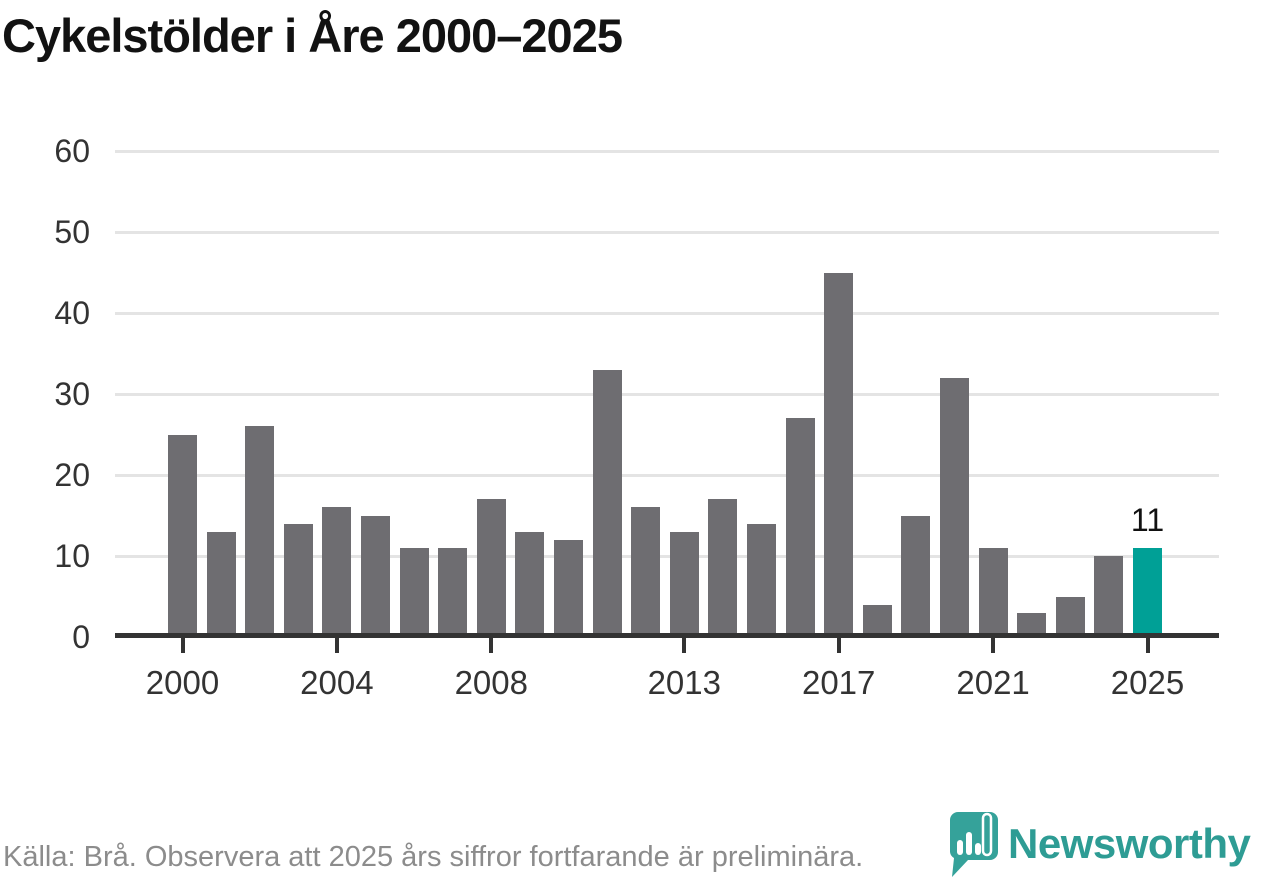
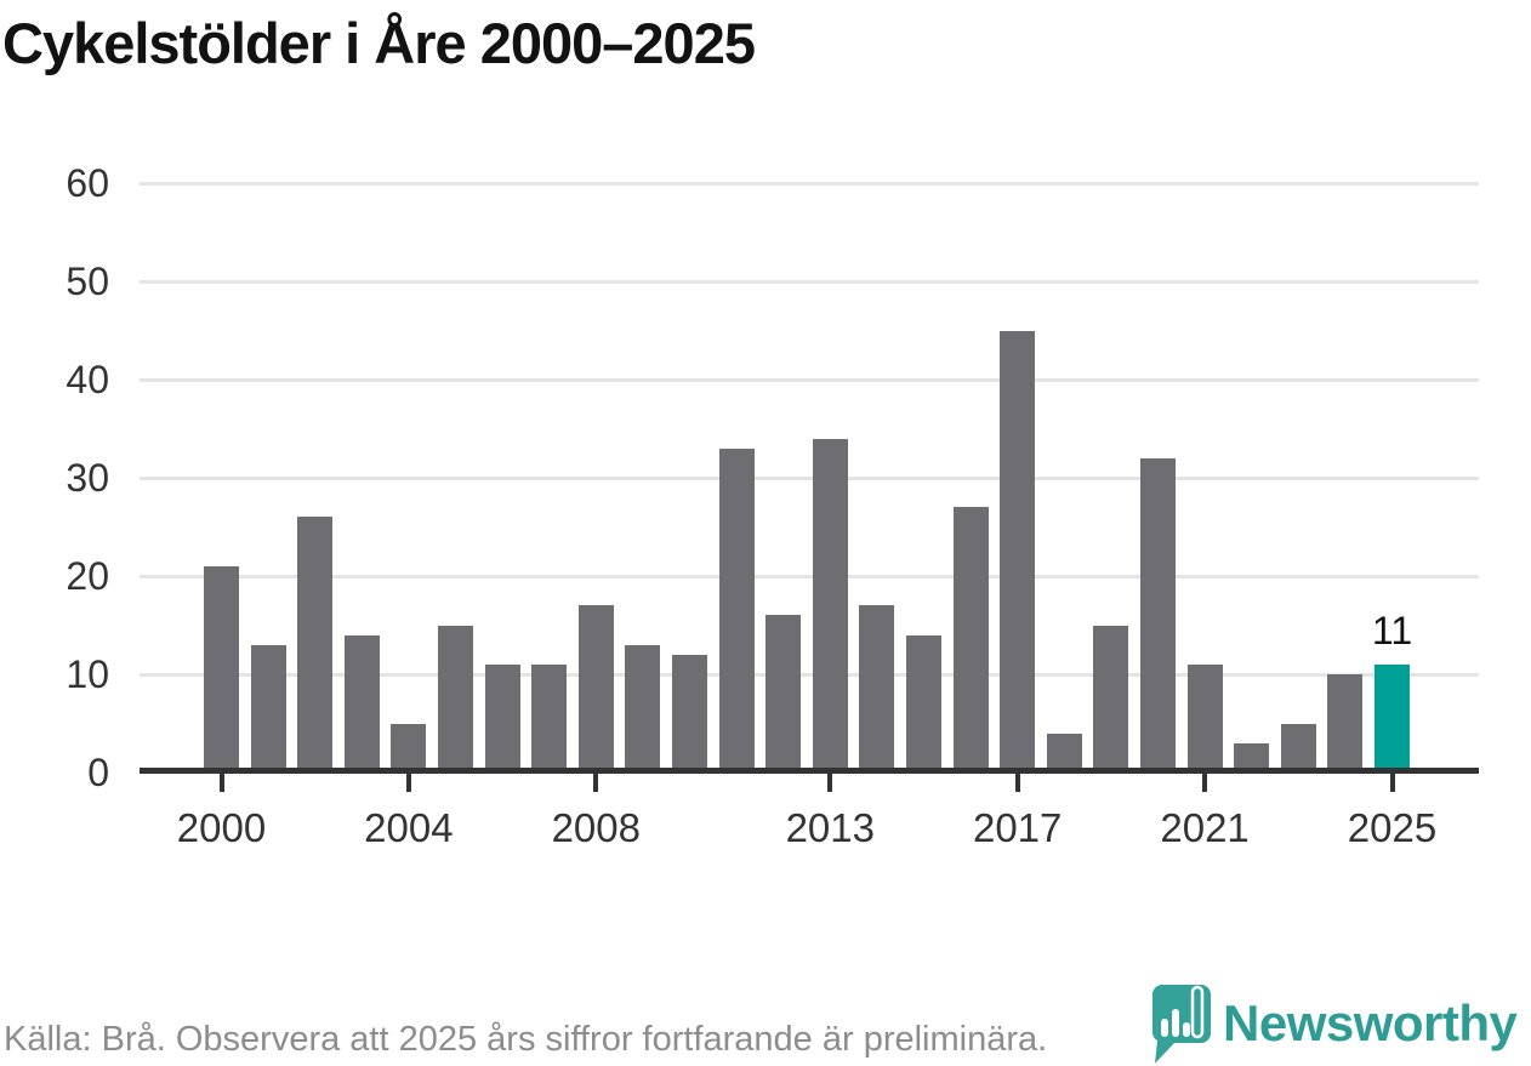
2000: 25 -> 21
2004: 16 -> 5
2013: 13 -> 34
